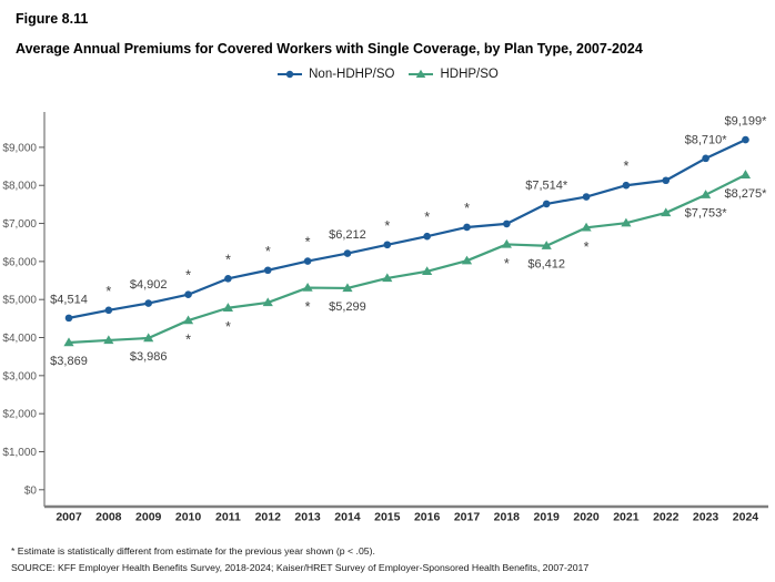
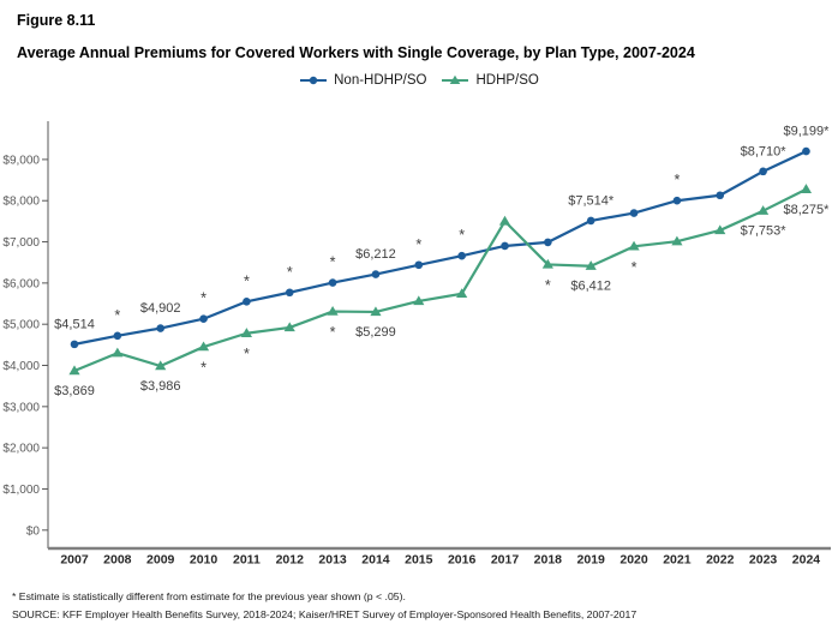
HDHP/SO/2008: $3900 -> $4300
HDHP/SO/2017: $6000 -> $7500
